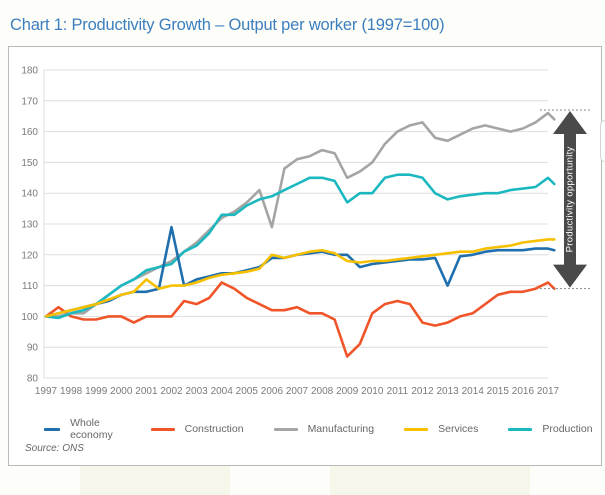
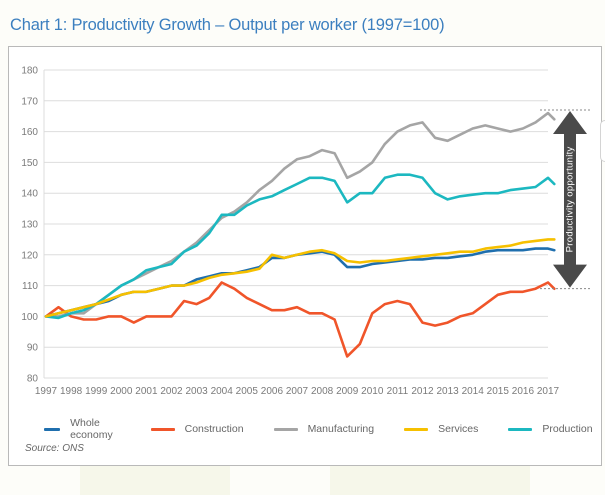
Services/2001: 112 -> 108
Whole economy/2002: 129 -> 110
Manufacturing/2006: 129 -> 144
Whole economy/2009: 120 -> 116
Whole economy/2013: 110 -> 119
